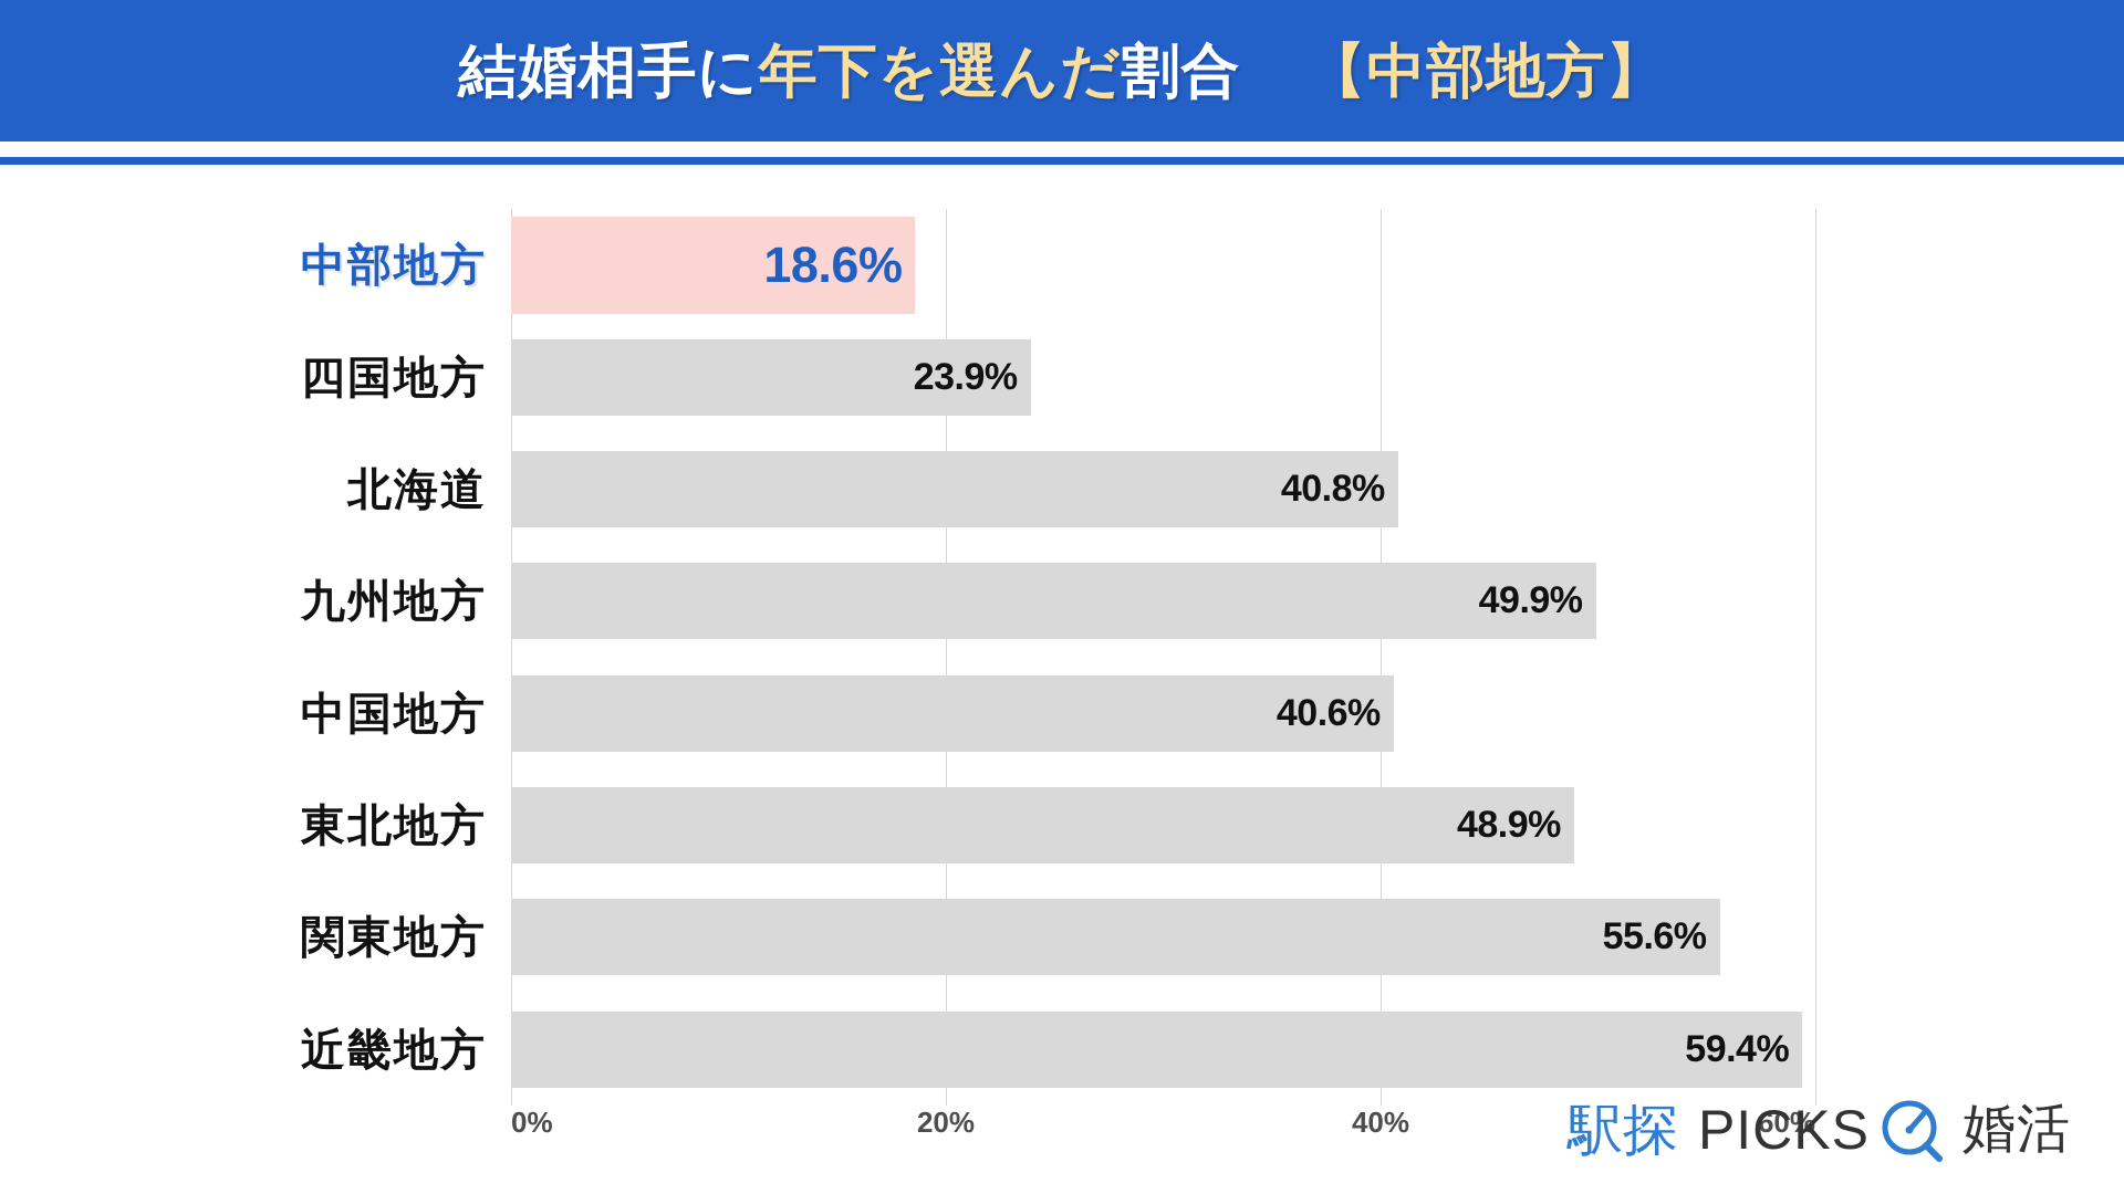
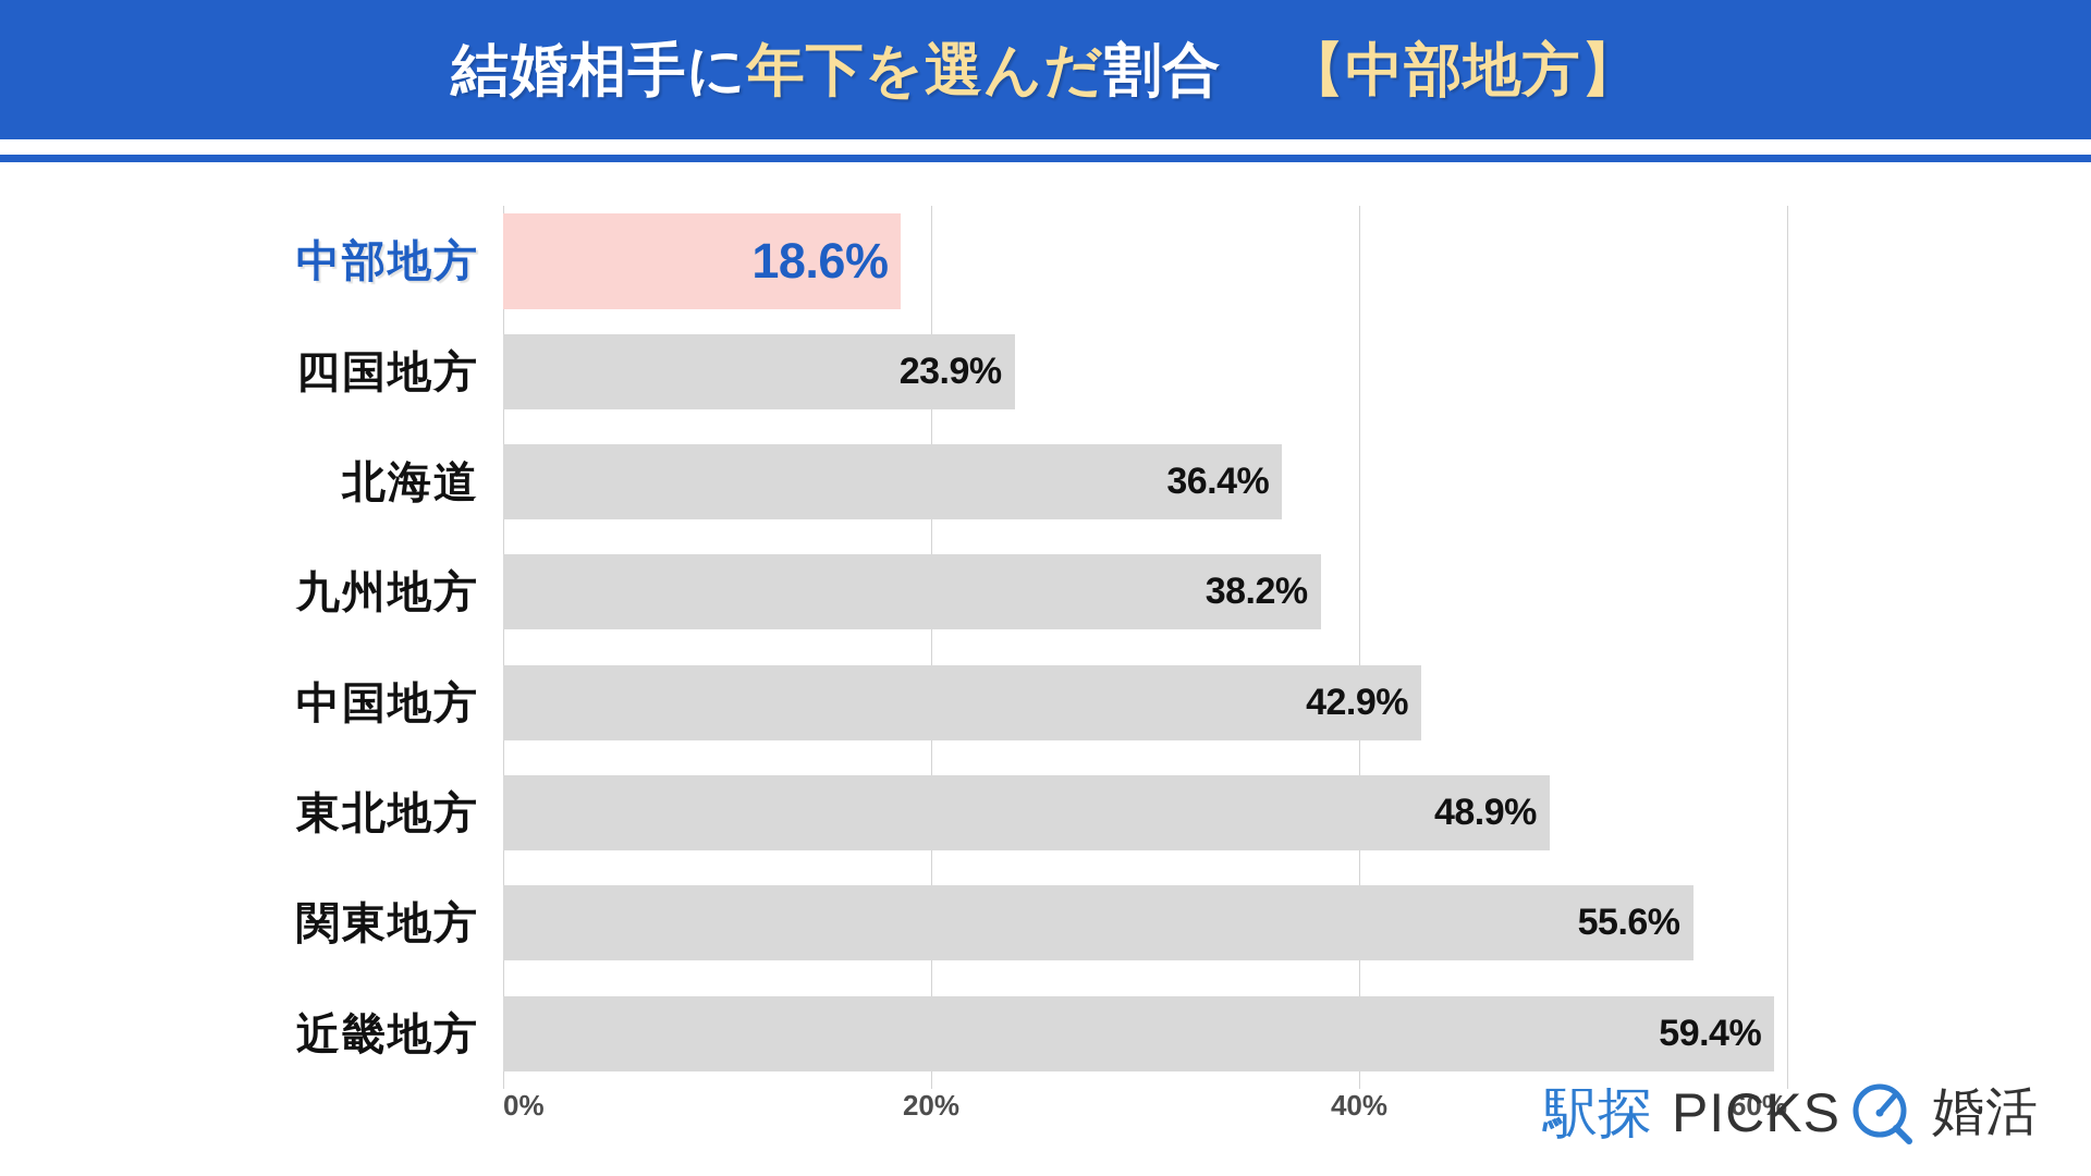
北海道: 40.8% -> 36.4%
九州地方: 49.9% -> 38.2%
中国地方: 40.6% -> 42.9%
